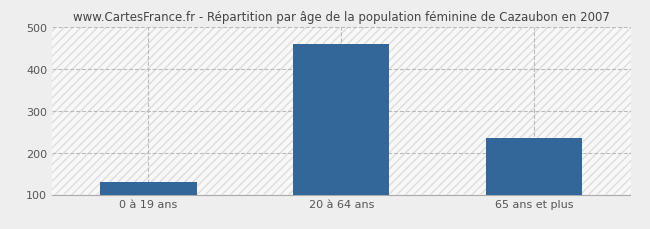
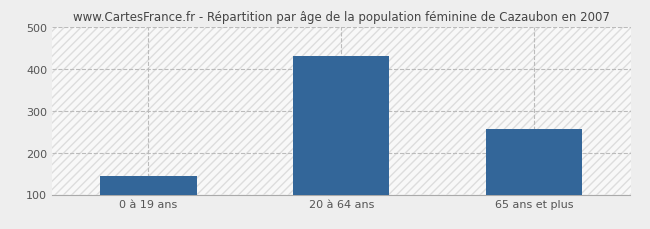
0 à 19 ans: 130 -> 145
20 à 64 ans: 458 -> 430
65 ans et plus: 235 -> 255
